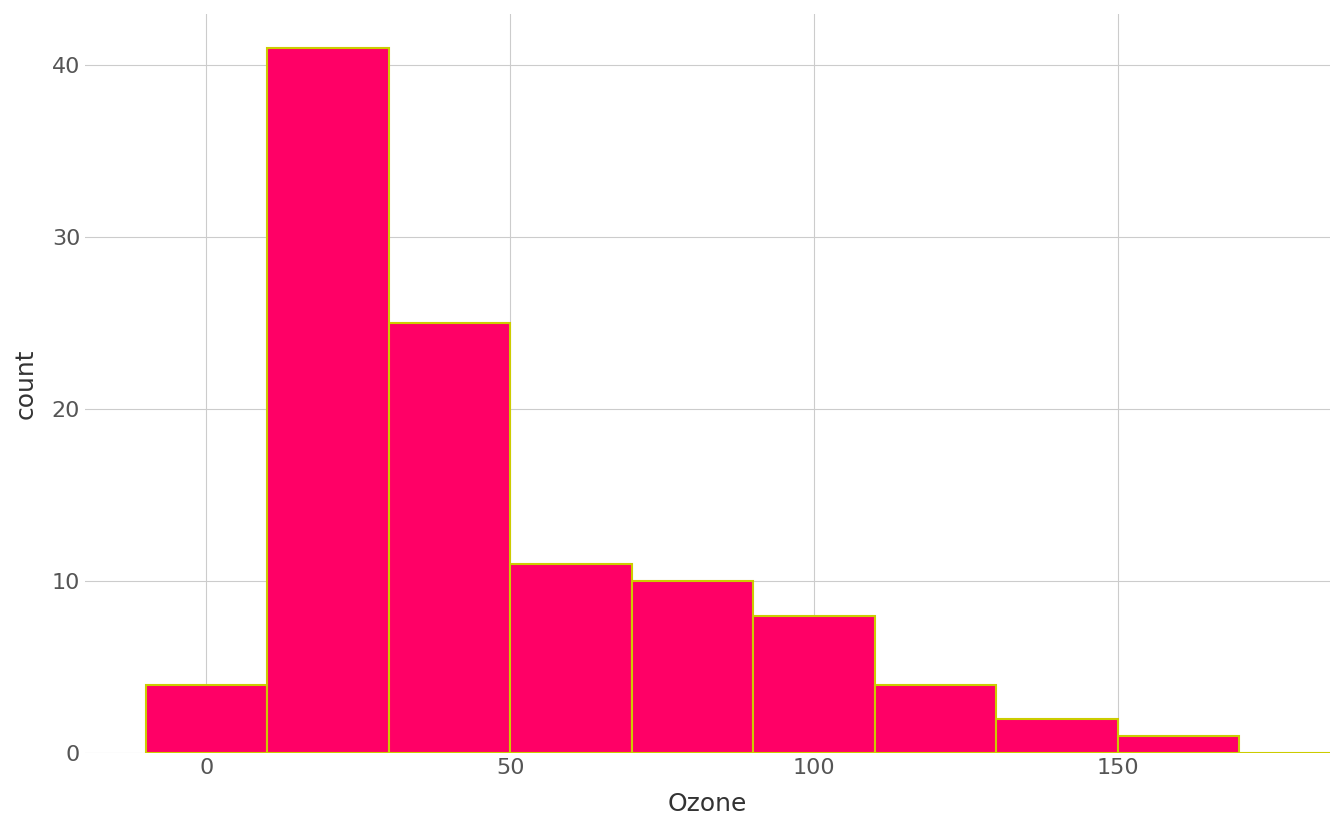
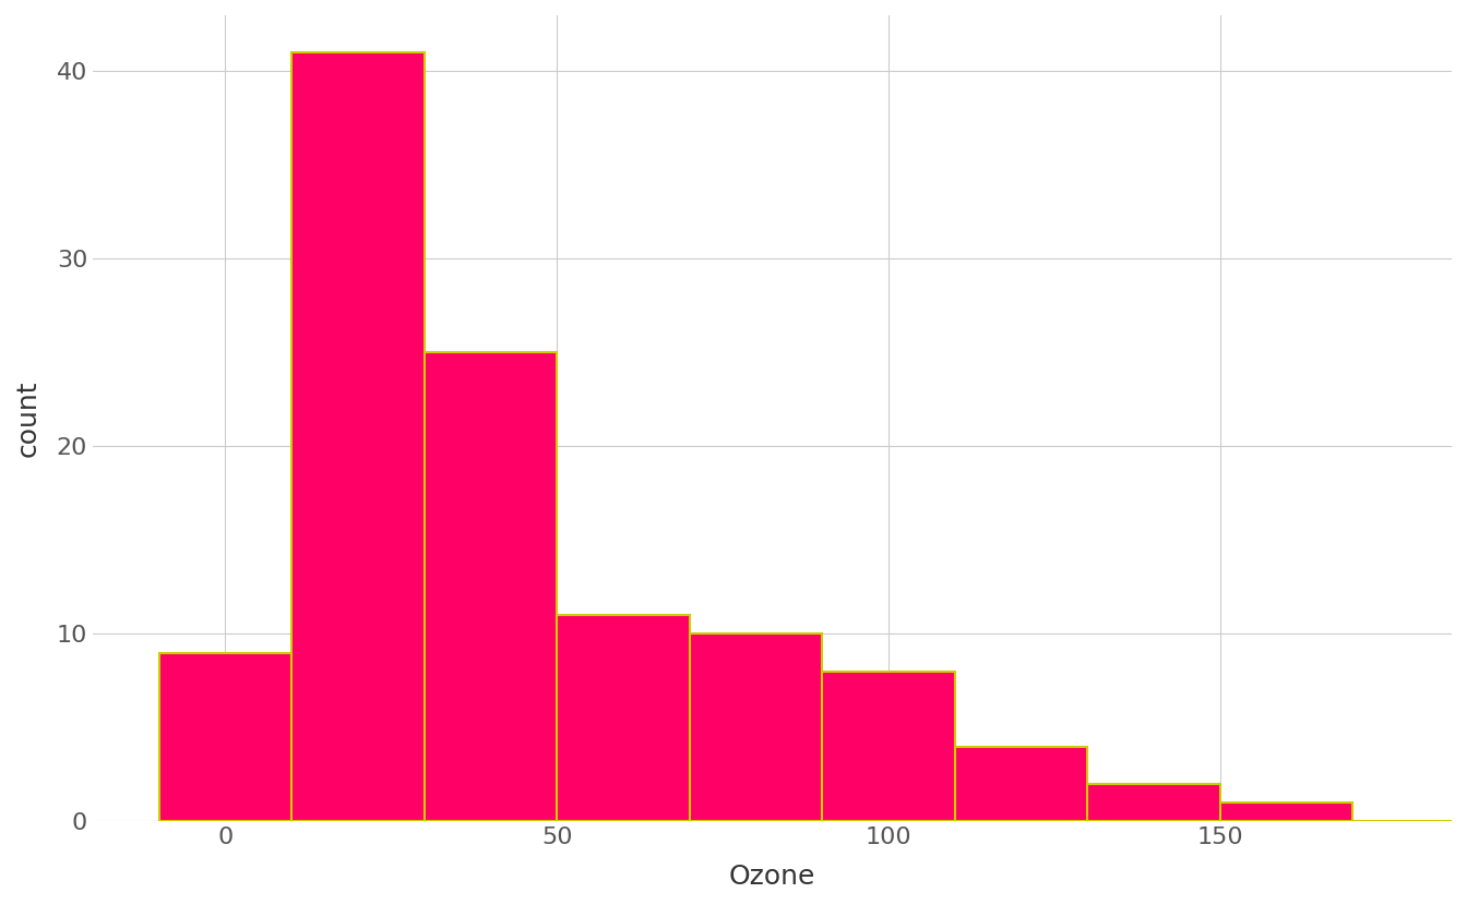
0: 4 -> 9
